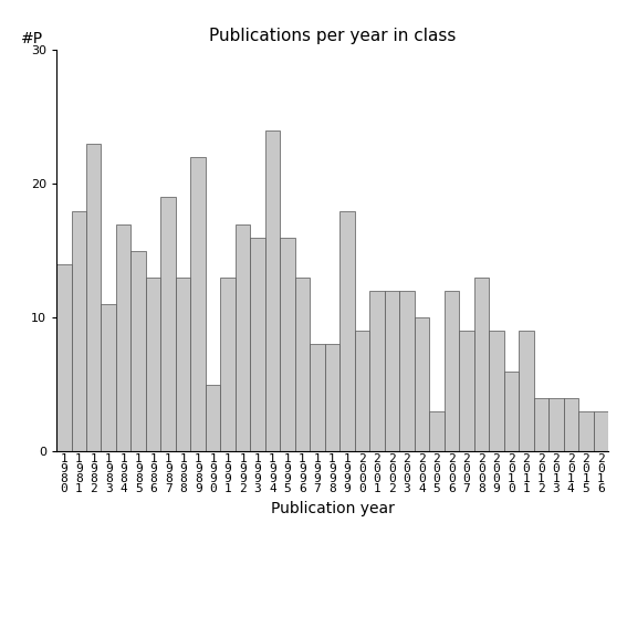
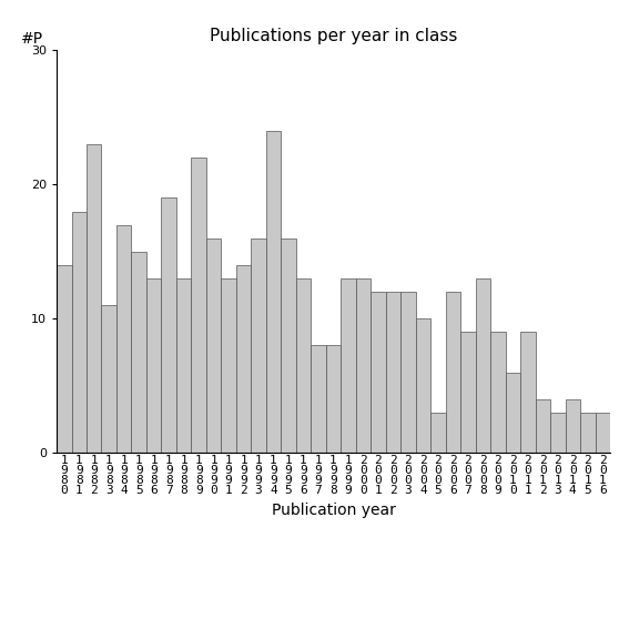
1 9 9 0: 5 -> 16
1 9 9 2: 17 -> 14
1 9 9 9: 18 -> 13
2 0 0 0: 9 -> 13
2 0 1 3: 4 -> 3
